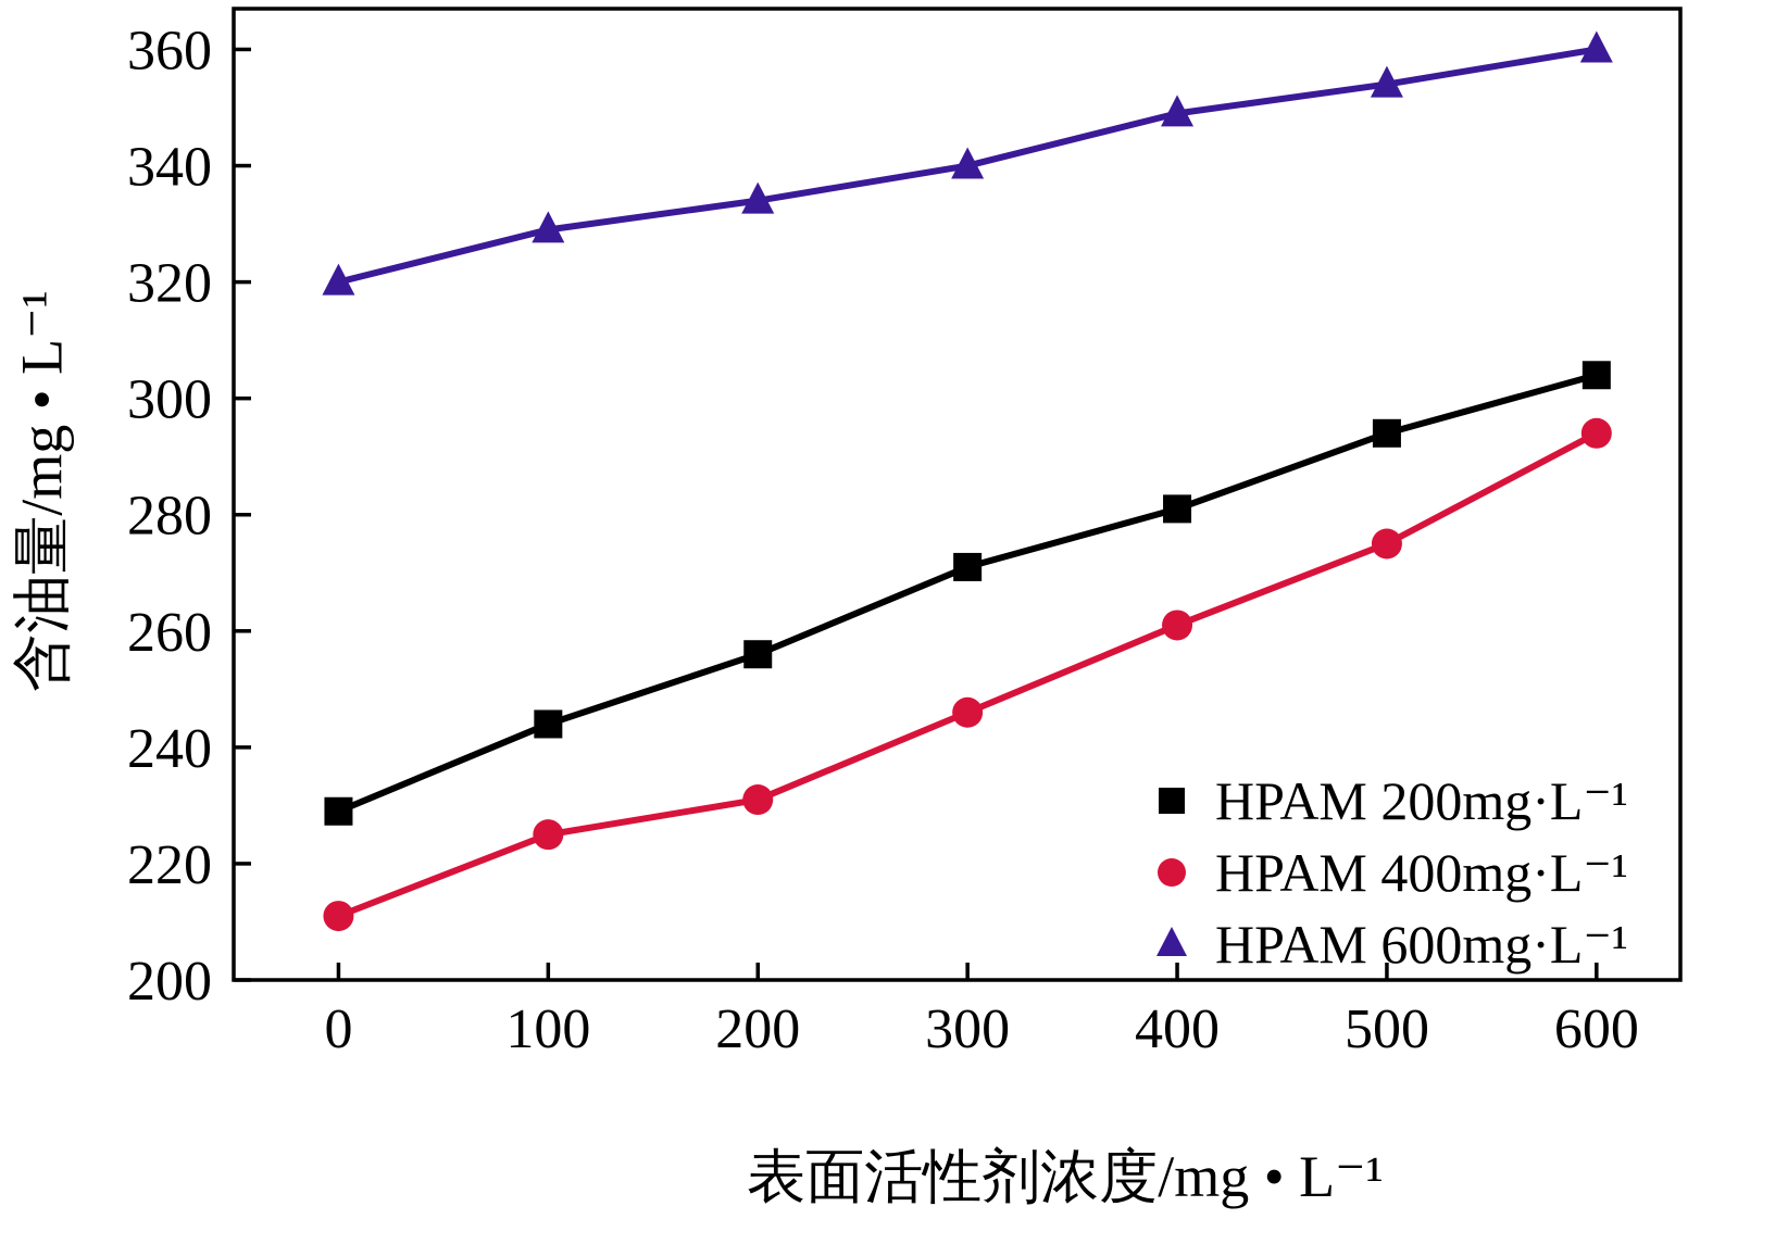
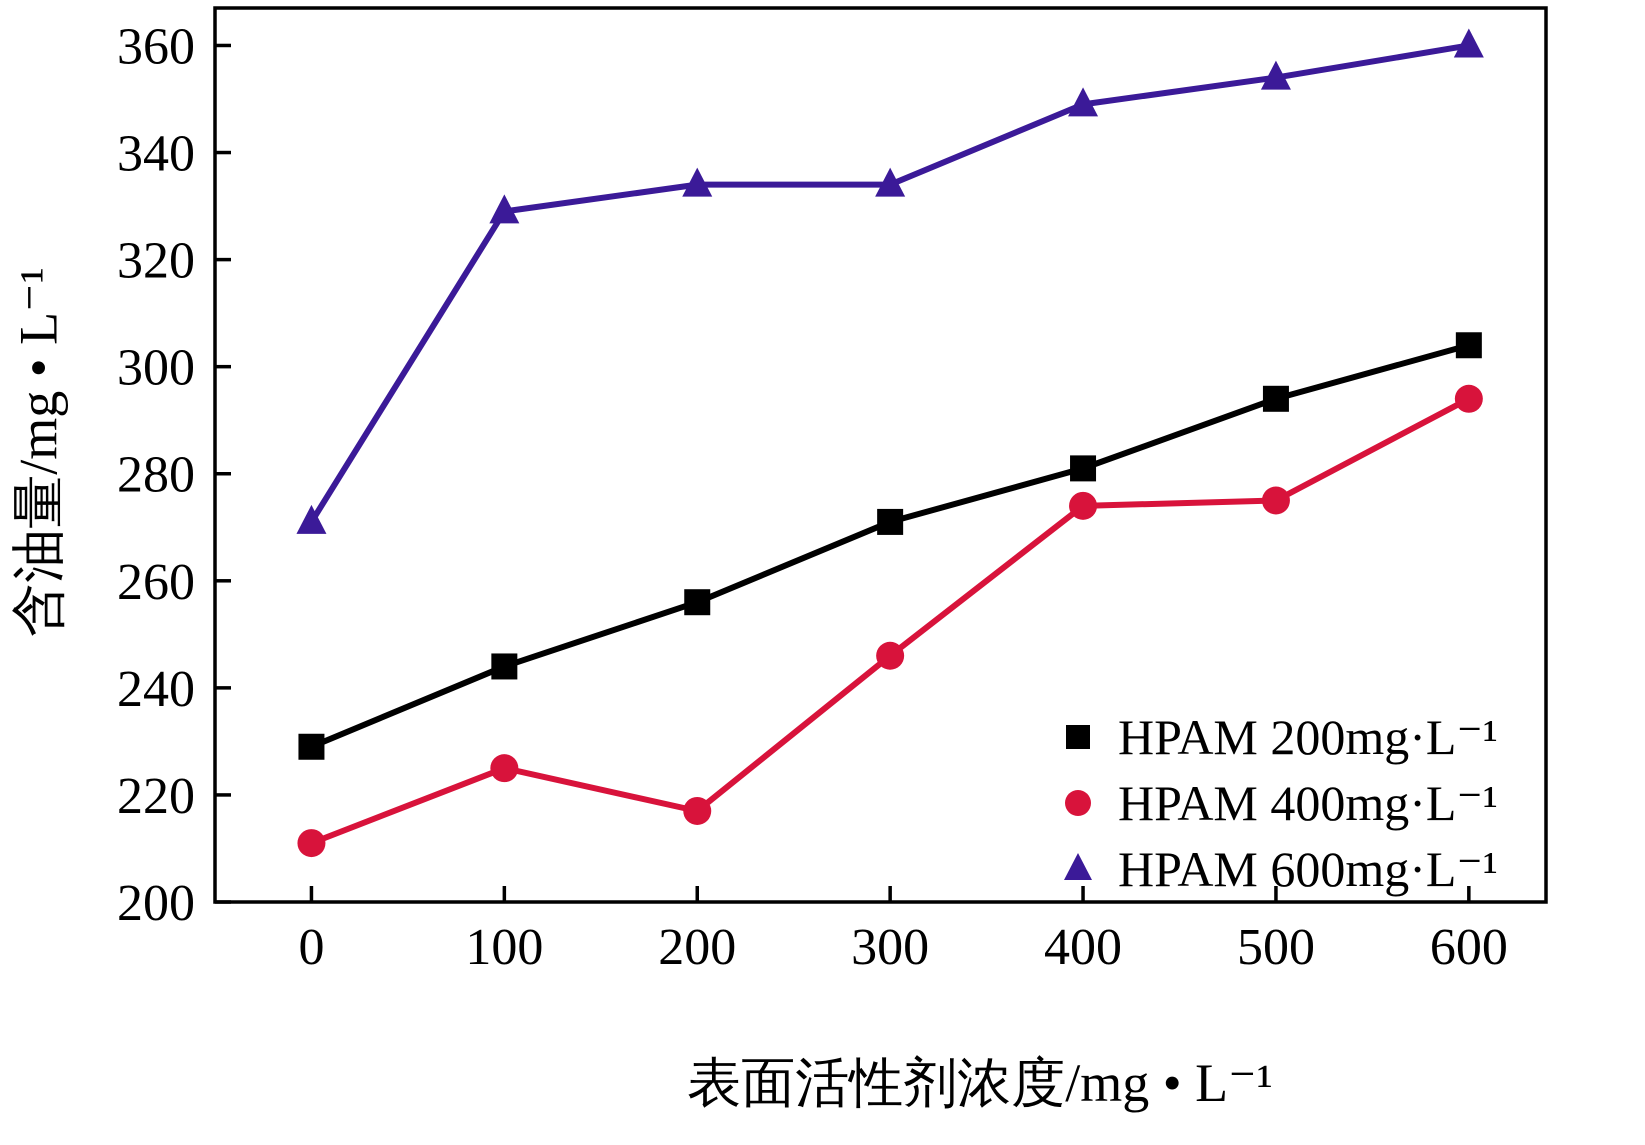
HPAM 600mg·L⁻¹/0: 320 -> 271
HPAM 400mg·L⁻¹/200: 231 -> 217
HPAM 600mg·L⁻¹/300: 340 -> 334
HPAM 400mg·L⁻¹/400: 261 -> 274
